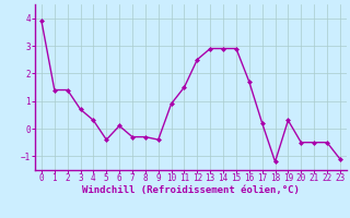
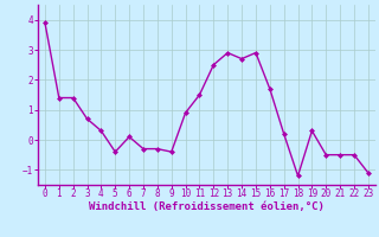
14: 2.9 -> 2.7
